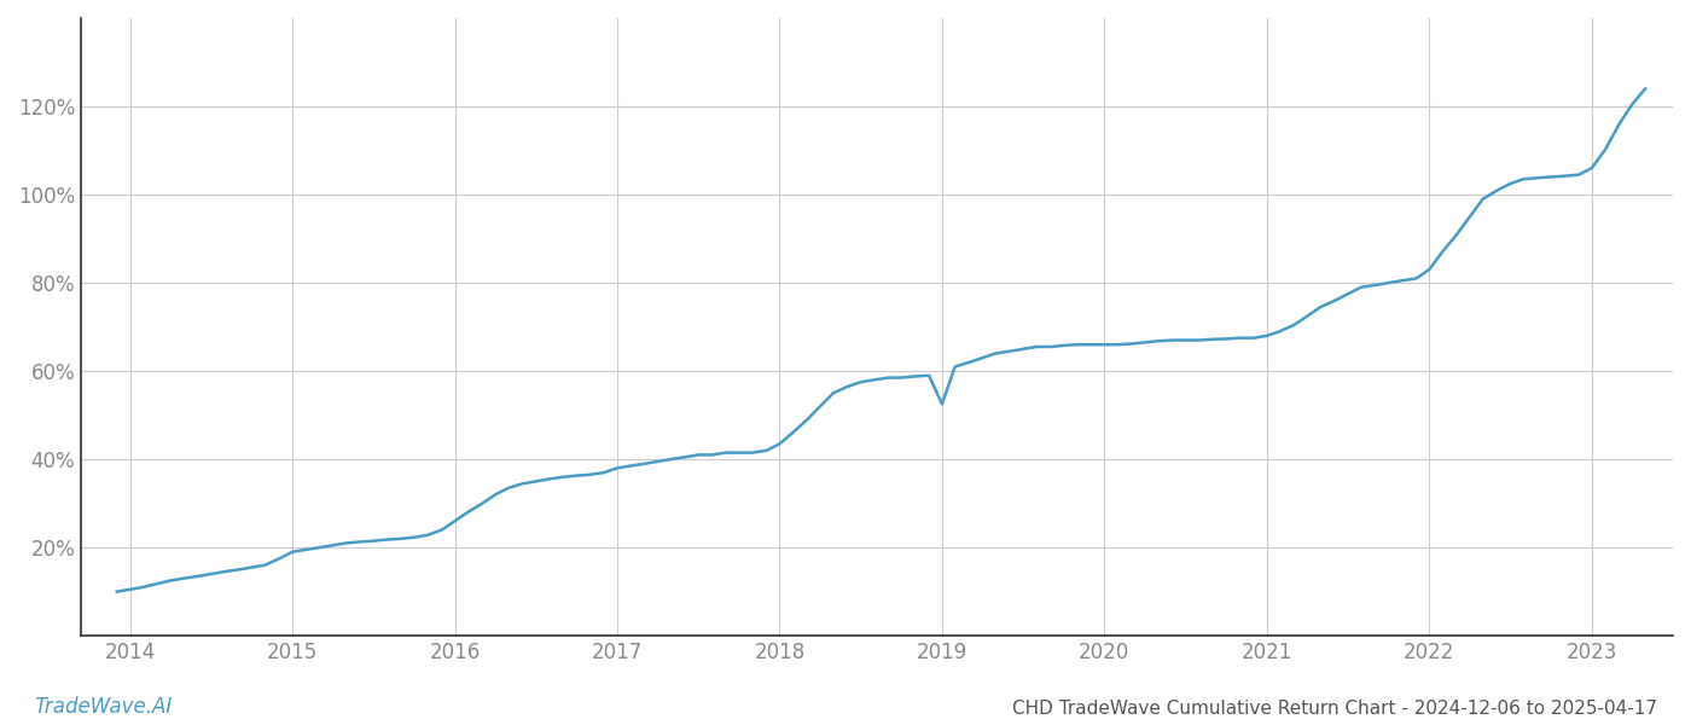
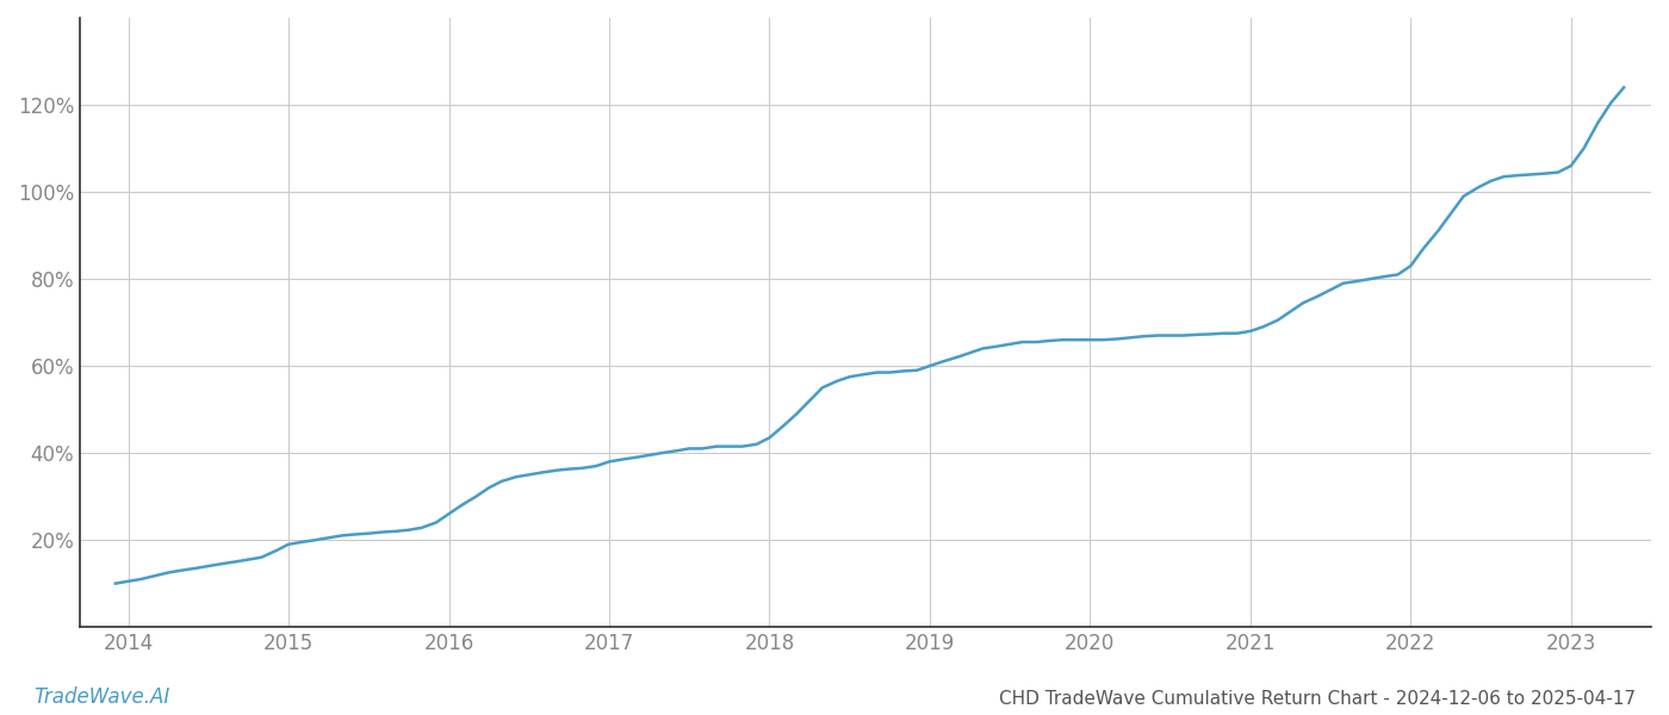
2019: 52.5% -> 60.0%
